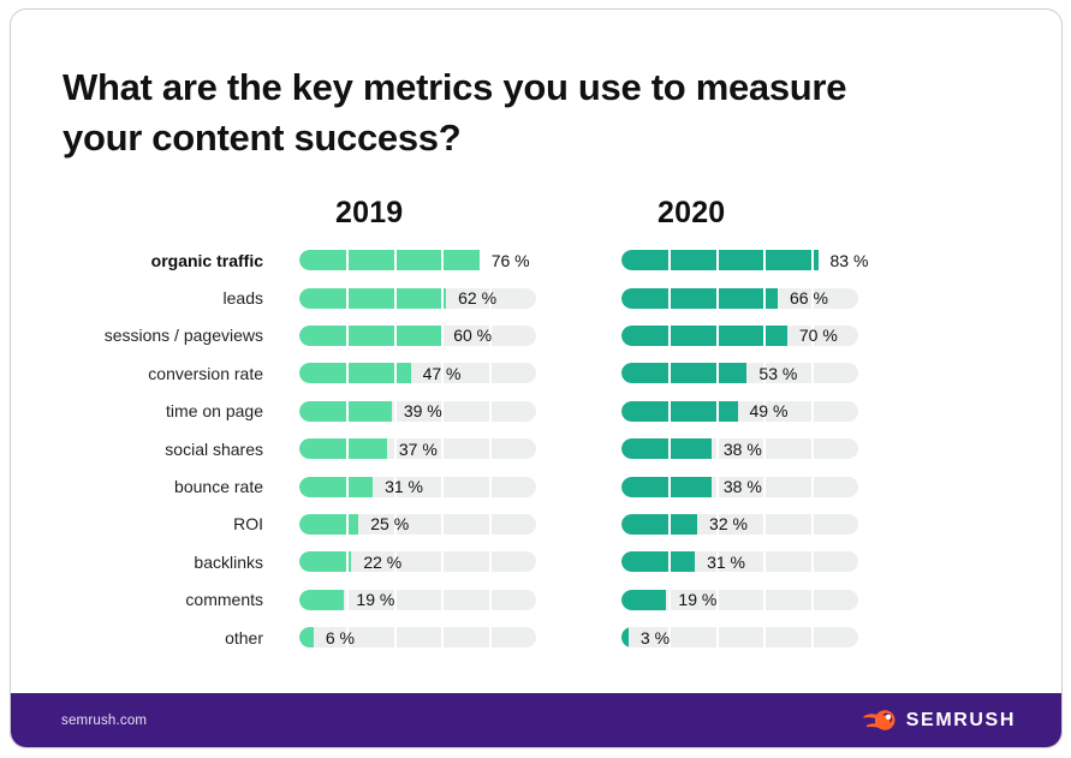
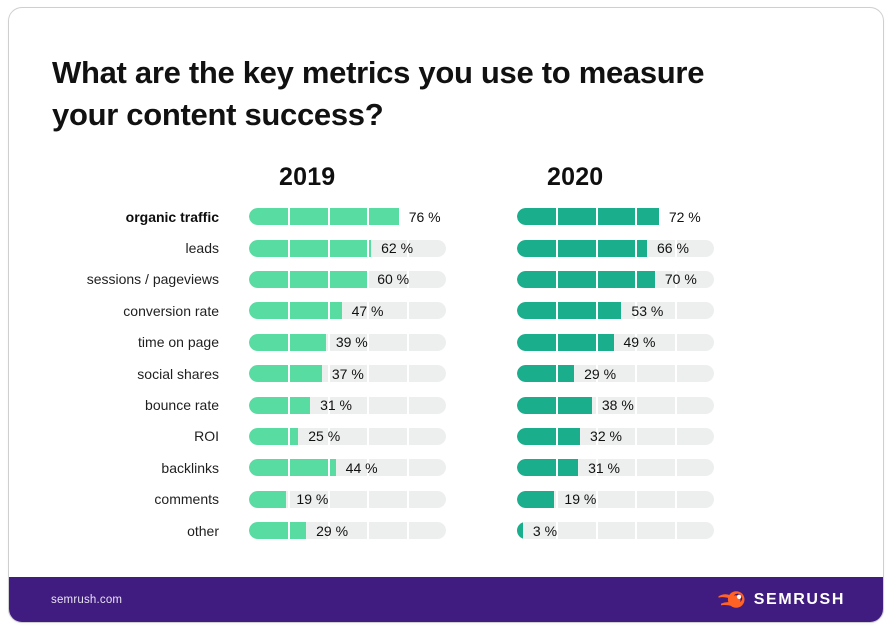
2020/organic traffic: 83 -> 72
2020/social shares: 38 -> 29
2019/backlinks: 22 -> 44
2019/other: 6 -> 29
